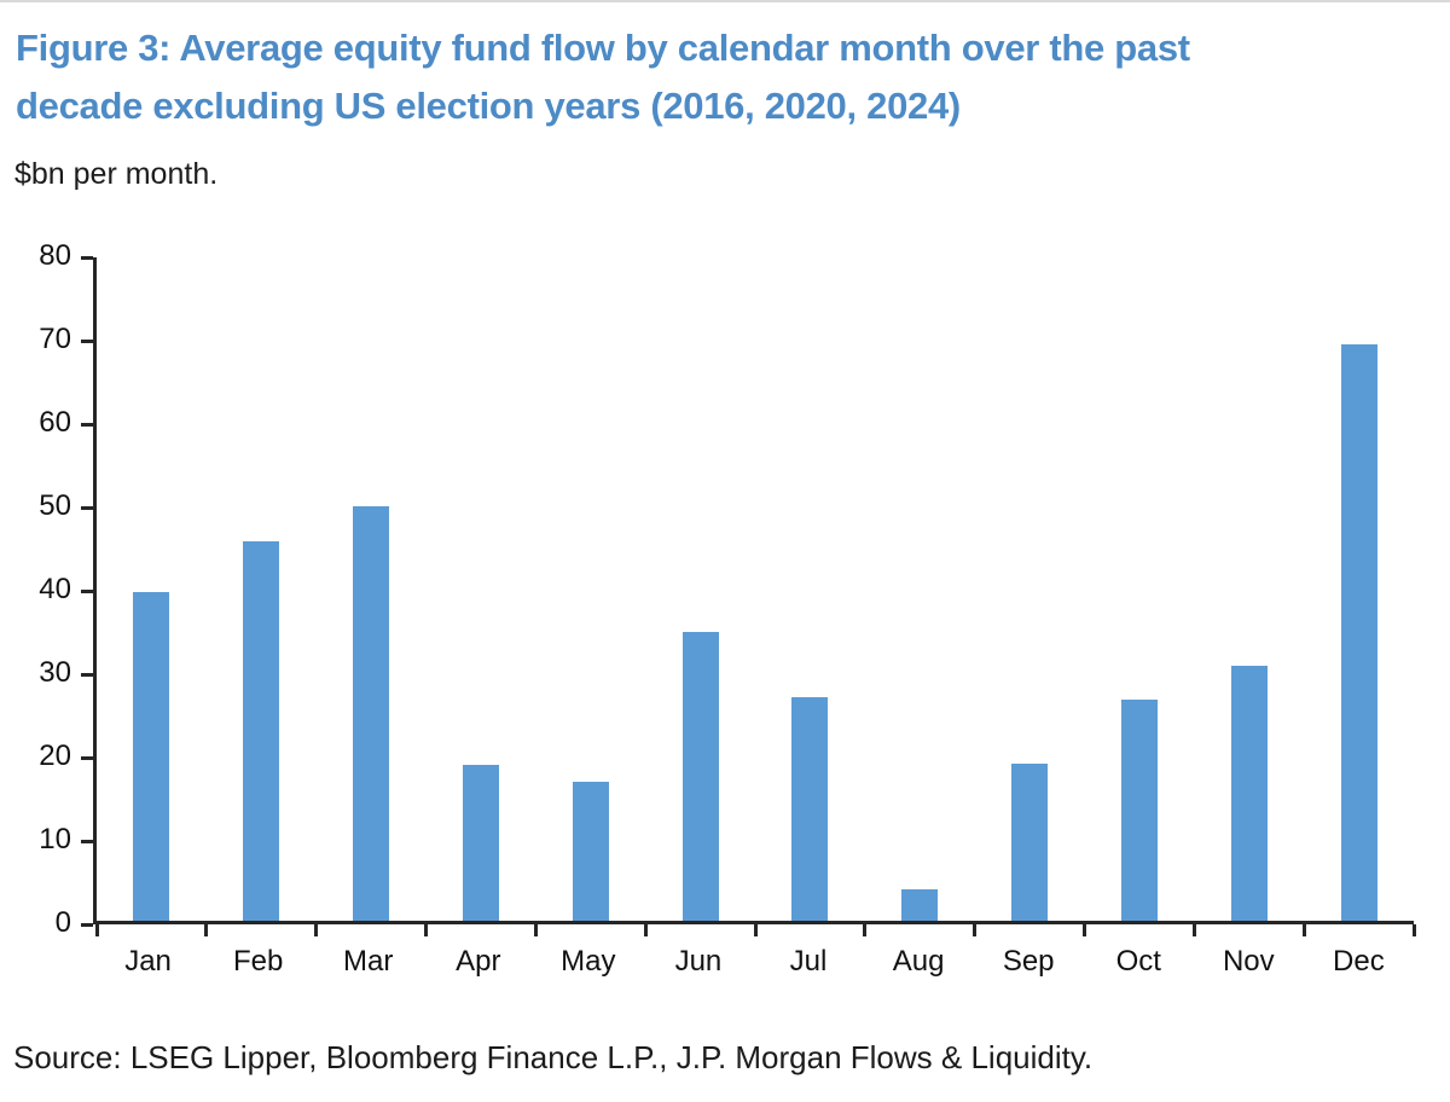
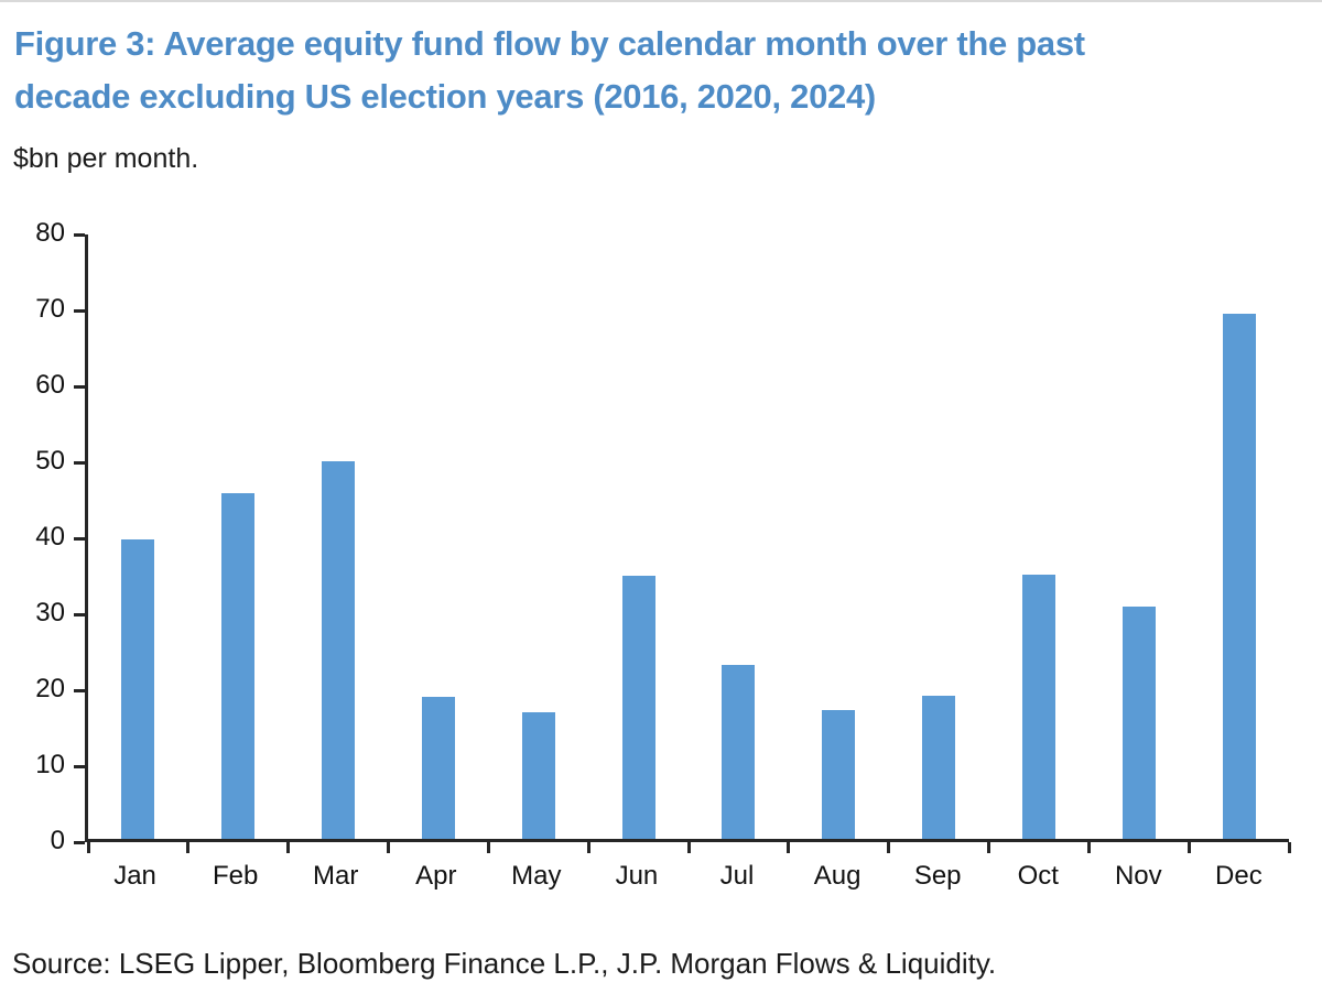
Jul: 27 -> 23
Aug: 4 -> 17
Oct: 27 -> 35
